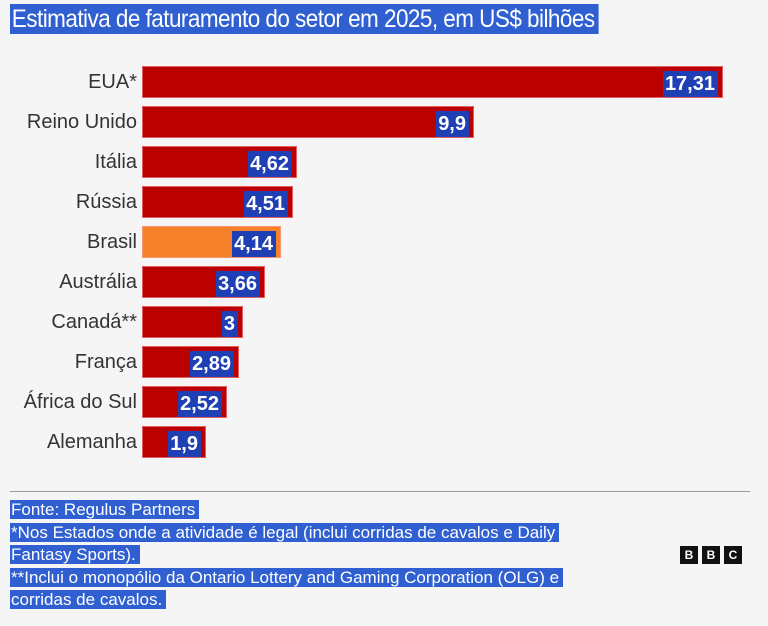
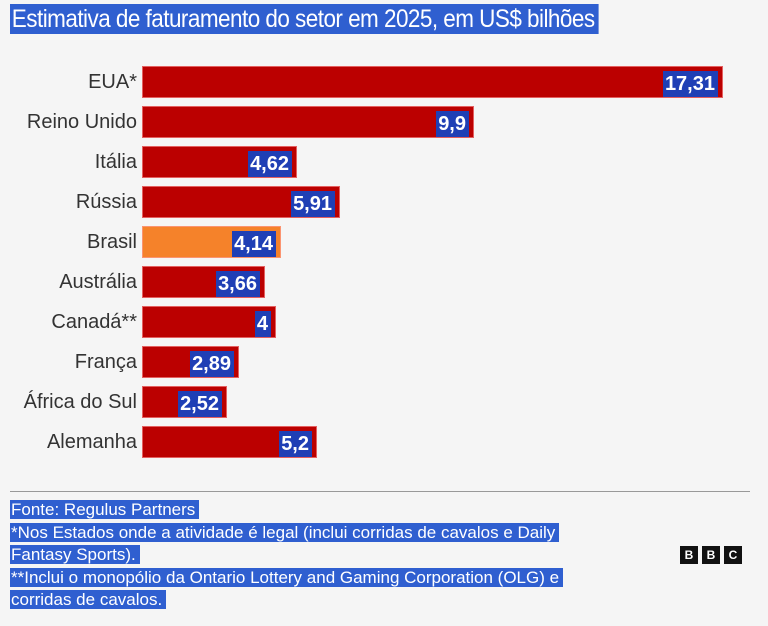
Rússia: 4,51 -> 5,91
Canadá**: 3 -> 4
Alemanha: 1,9 -> 5,2
